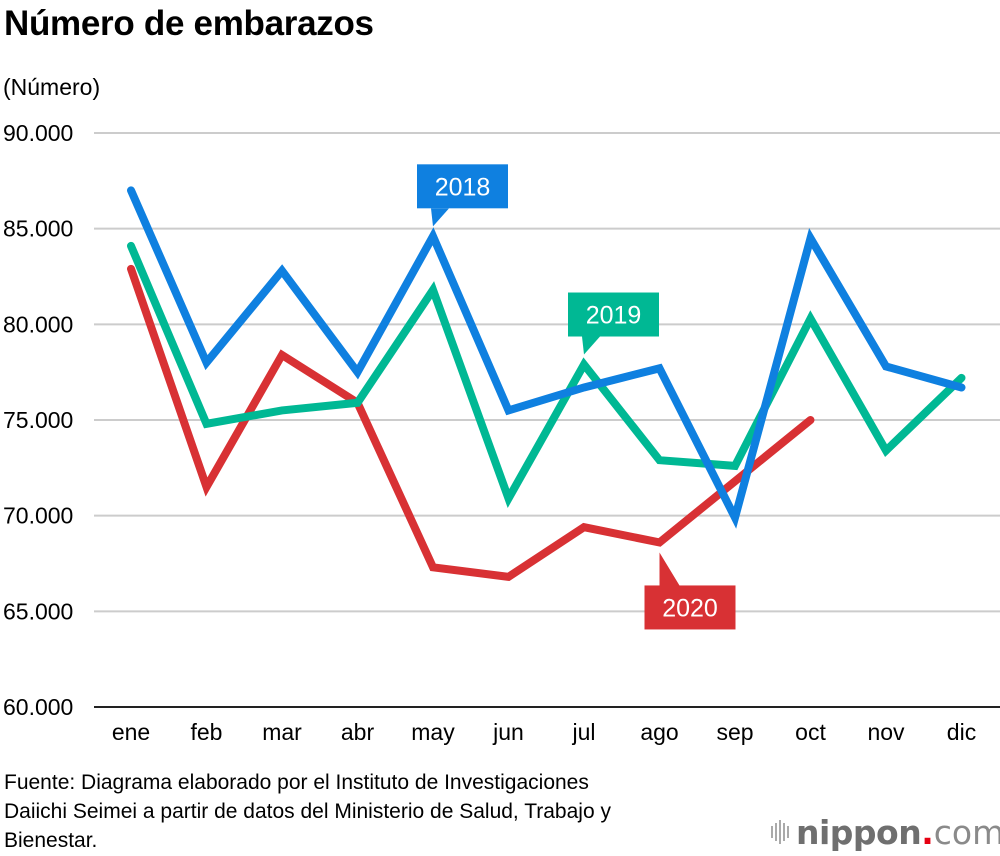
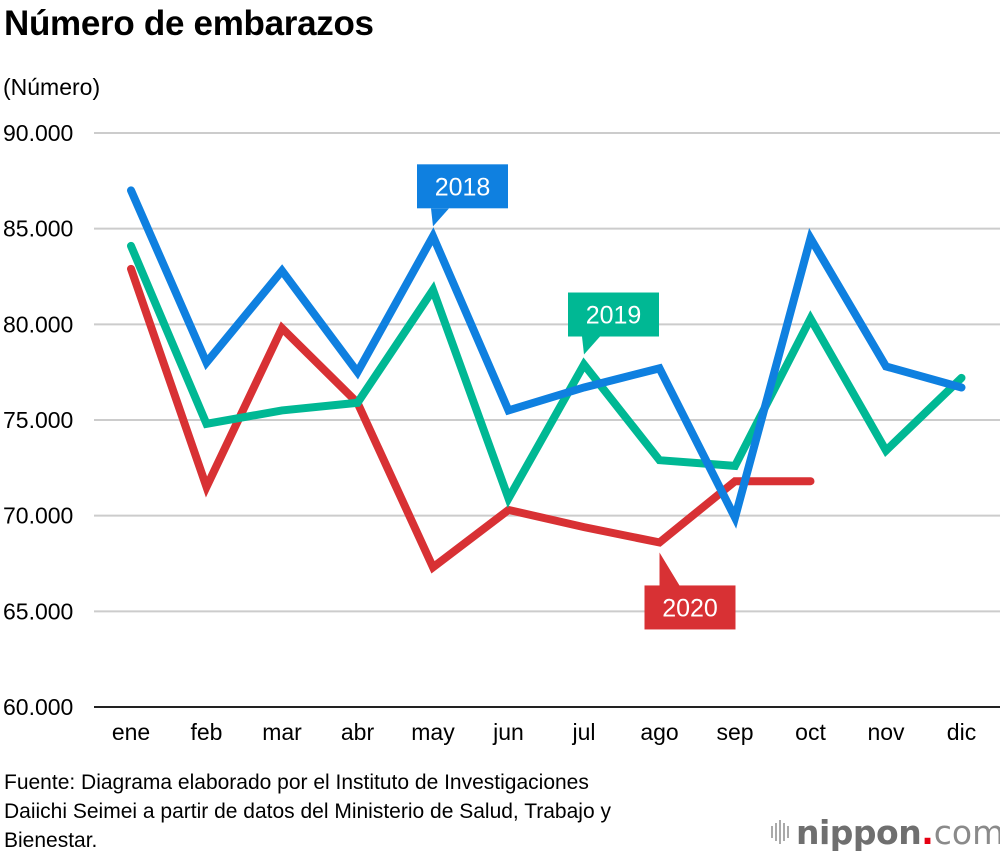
2020/mar: 78400 -> 79800
2020/jun: 66800 -> 70300
2020/oct: 75000 -> 71800
